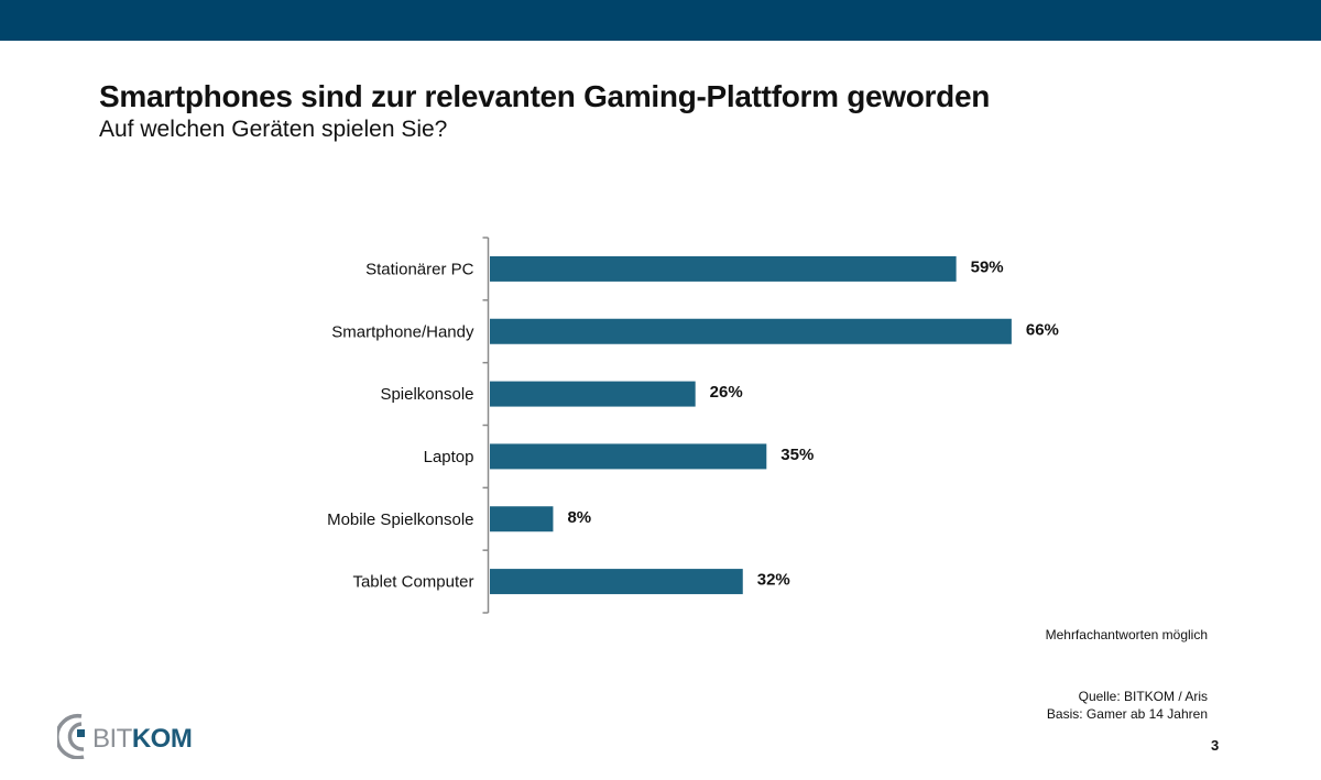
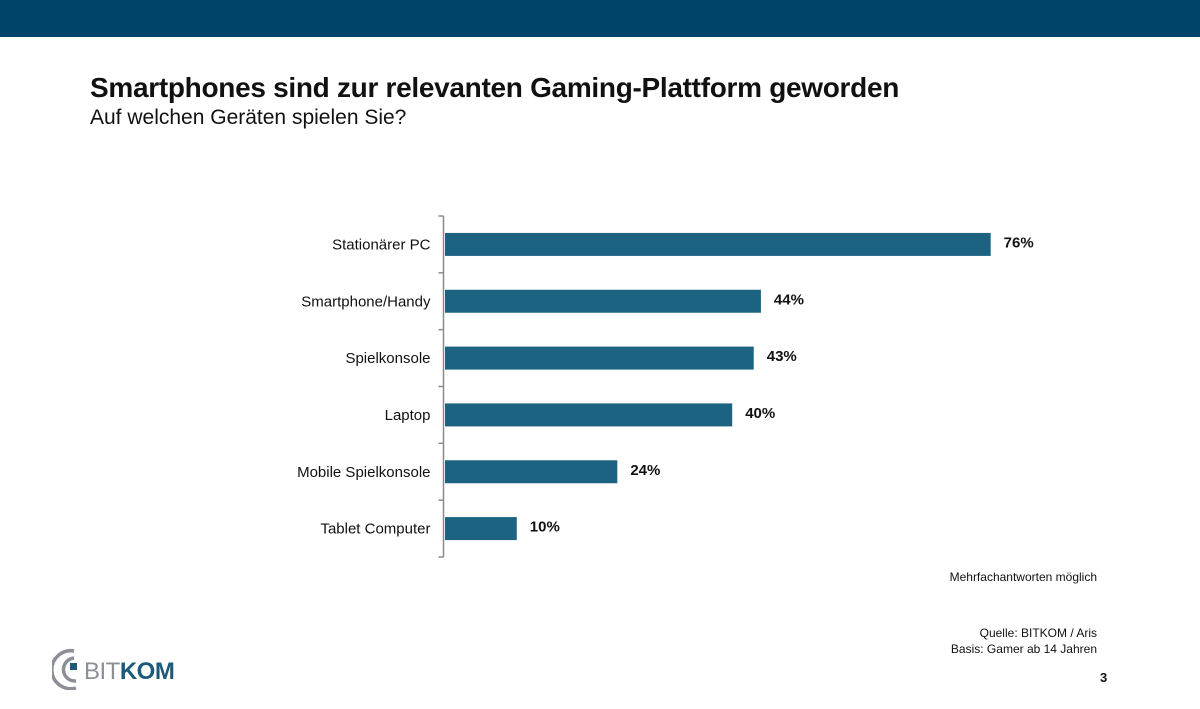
Stationärer PC: 59% -> 76%
Smartphone/Handy: 66% -> 44%
Spielkonsole: 26% -> 43%
Laptop: 35% -> 40%
Mobile Spielkonsole: 8% -> 24%
Tablet Computer: 32% -> 10%
